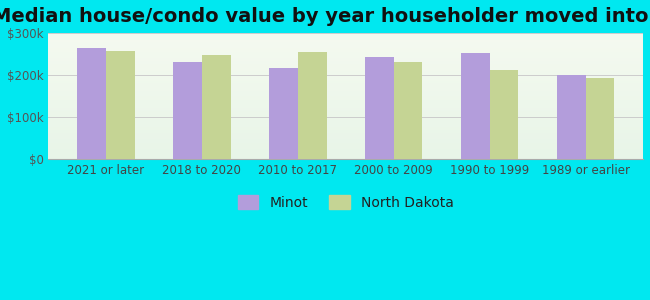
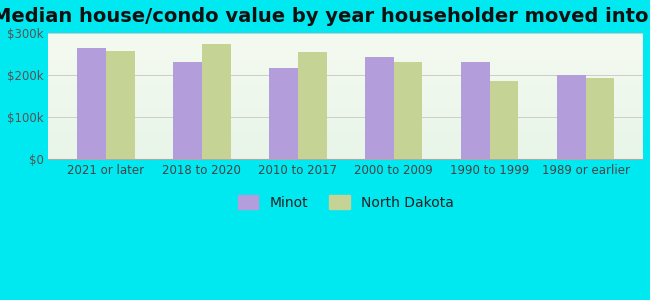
North Dakota/2018 to 2020: $248k -> $275k
Minot/1990 to 1999: $252k -> $230k
North Dakota/1990 to 1999: $211k -> $185k
